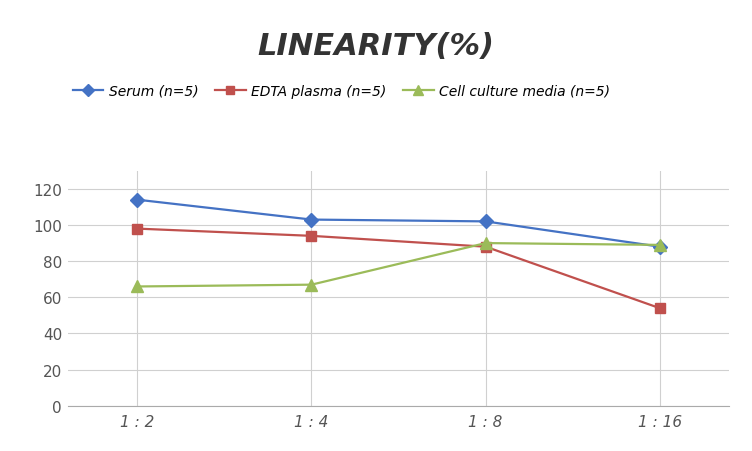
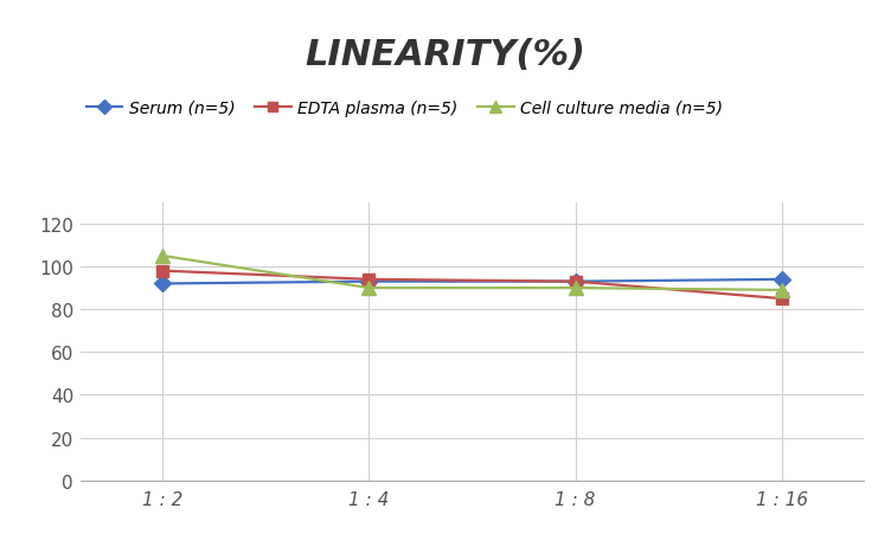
Serum (n=5)/1 : 2: 114 -> 92
Cell culture media (n=5)/1 : 2: 66 -> 105
Serum (n=5)/1 : 4: 103 -> 93
Cell culture media (n=5)/1 : 4: 67 -> 90
Serum (n=5)/1 : 8: 102 -> 93
EDTA plasma (n=5)/1 : 8: 88 -> 93
Serum (n=5)/1 : 16: 88 -> 94
EDTA plasma (n=5)/1 : 16: 54 -> 85
